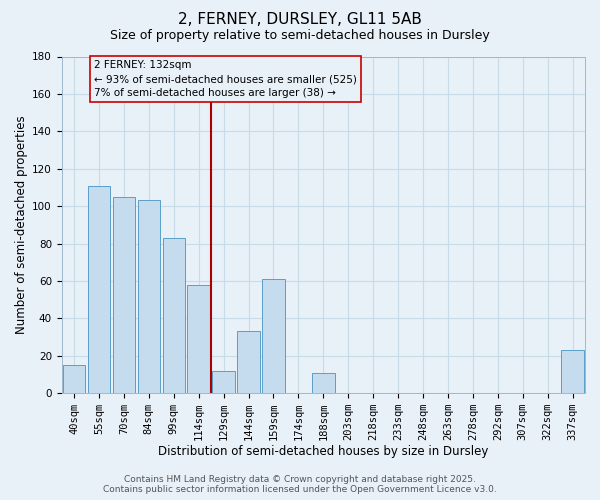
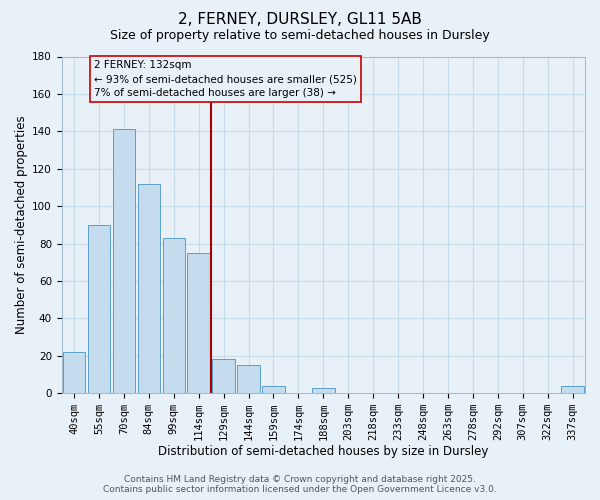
40sqm: 15 -> 22
55sqm: 111 -> 90
70sqm: 105 -> 141
84sqm: 103 -> 112
114sqm: 58 -> 75
129sqm: 12 -> 18
144sqm: 33 -> 15
159sqm: 61 -> 4
188sqm: 11 -> 3
337sqm: 23 -> 4
